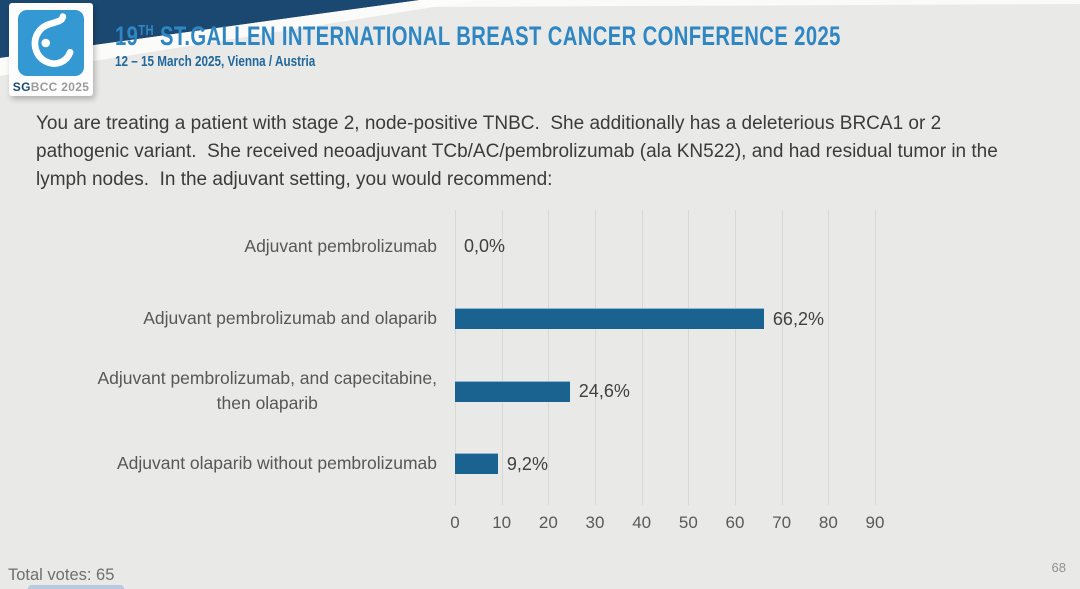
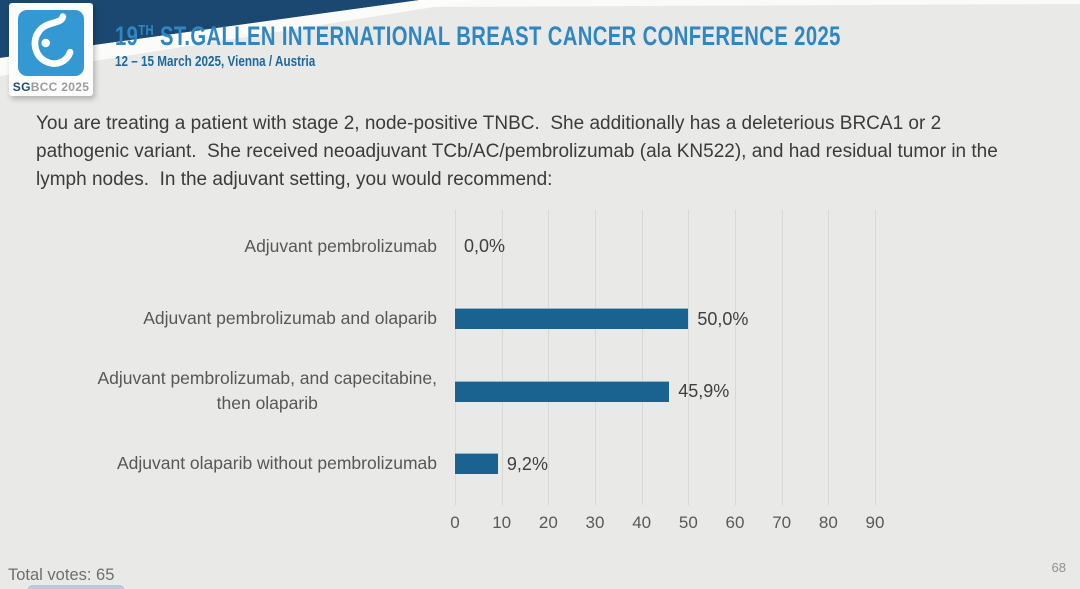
Adjuvant pembrolizumab and olaparib: 66,2% -> 50,0%
Adjuvant pembrolizumab, and capecitabine, then olaparib: 24,6% -> 45,9%
